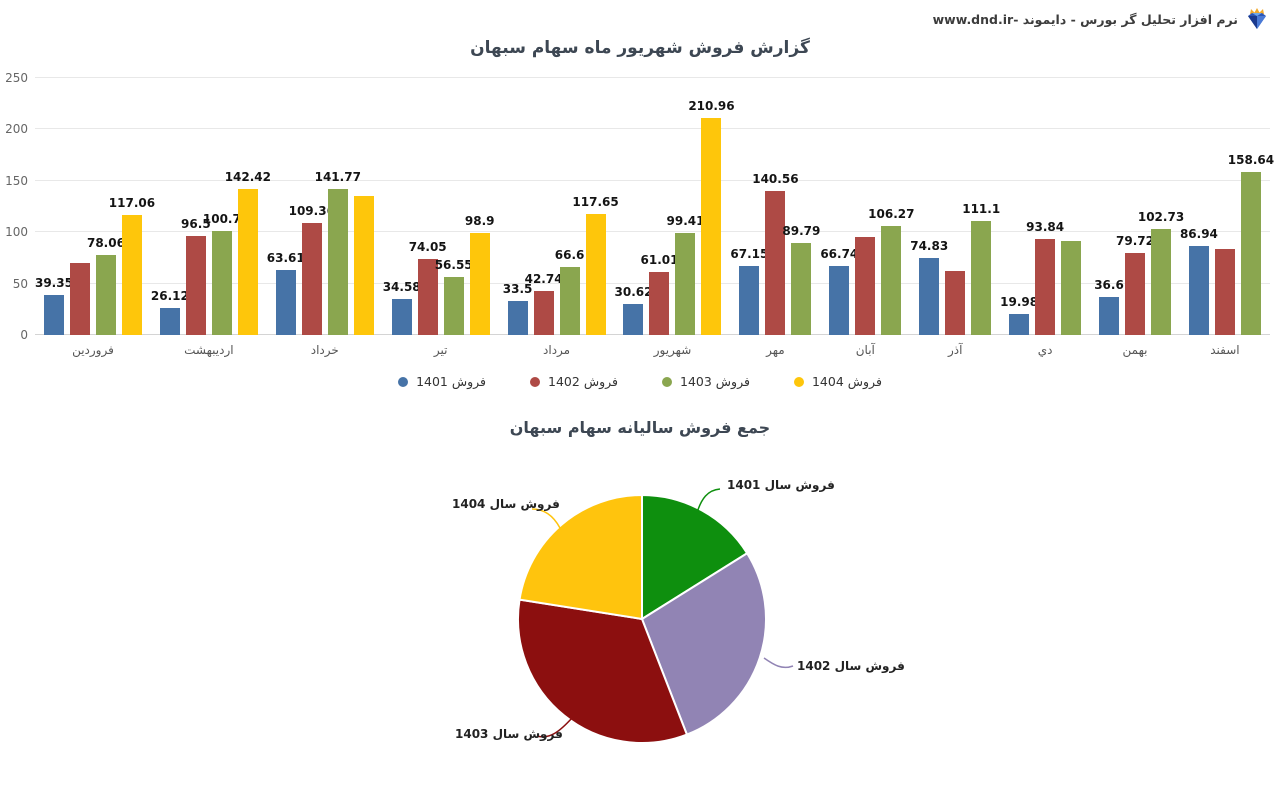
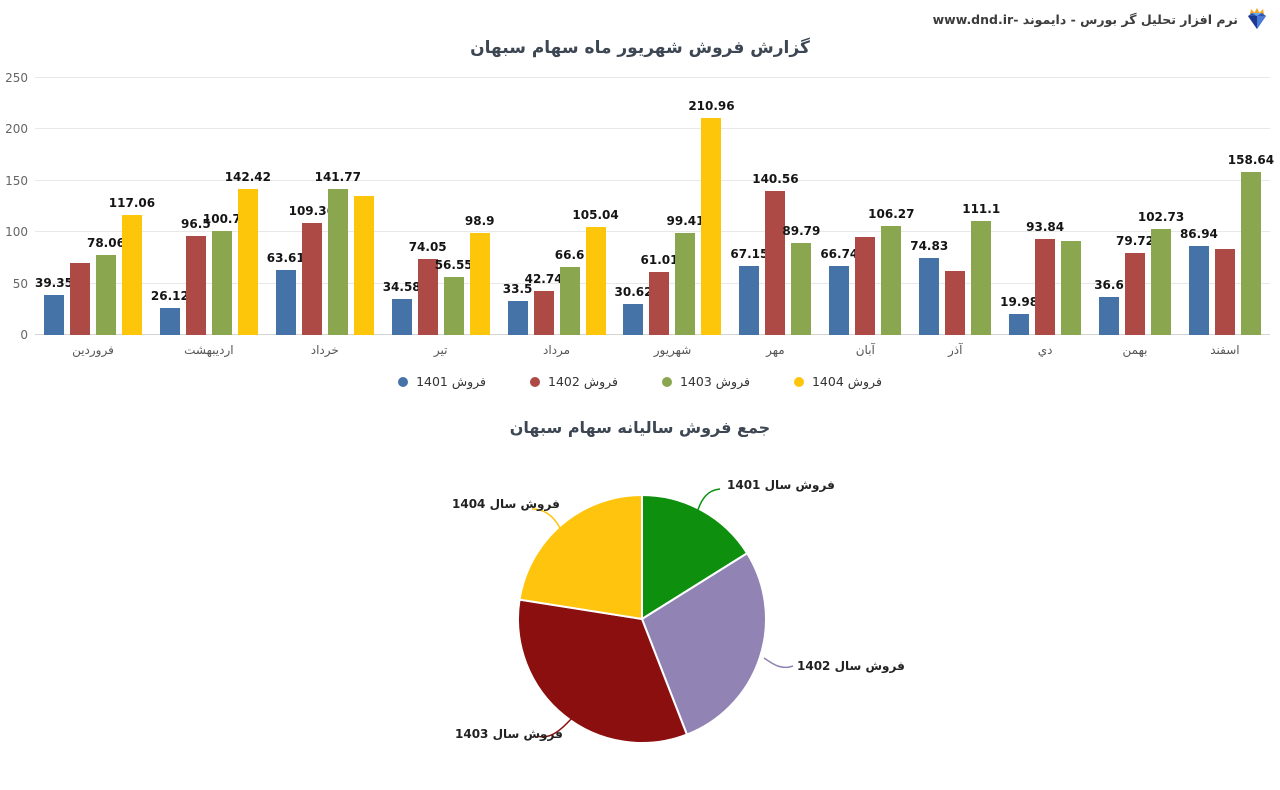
گزارش فروش شهریور ماه سهام سبهان/فروش 1404/مرداد: 117.65 -> 105.04
